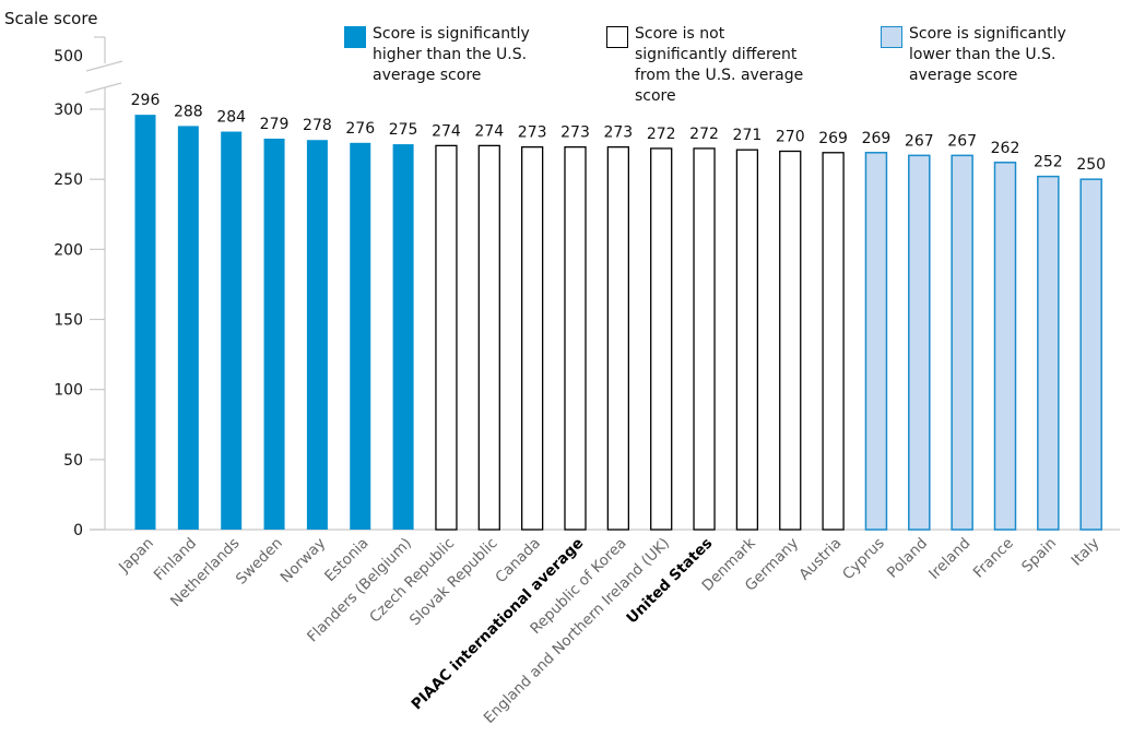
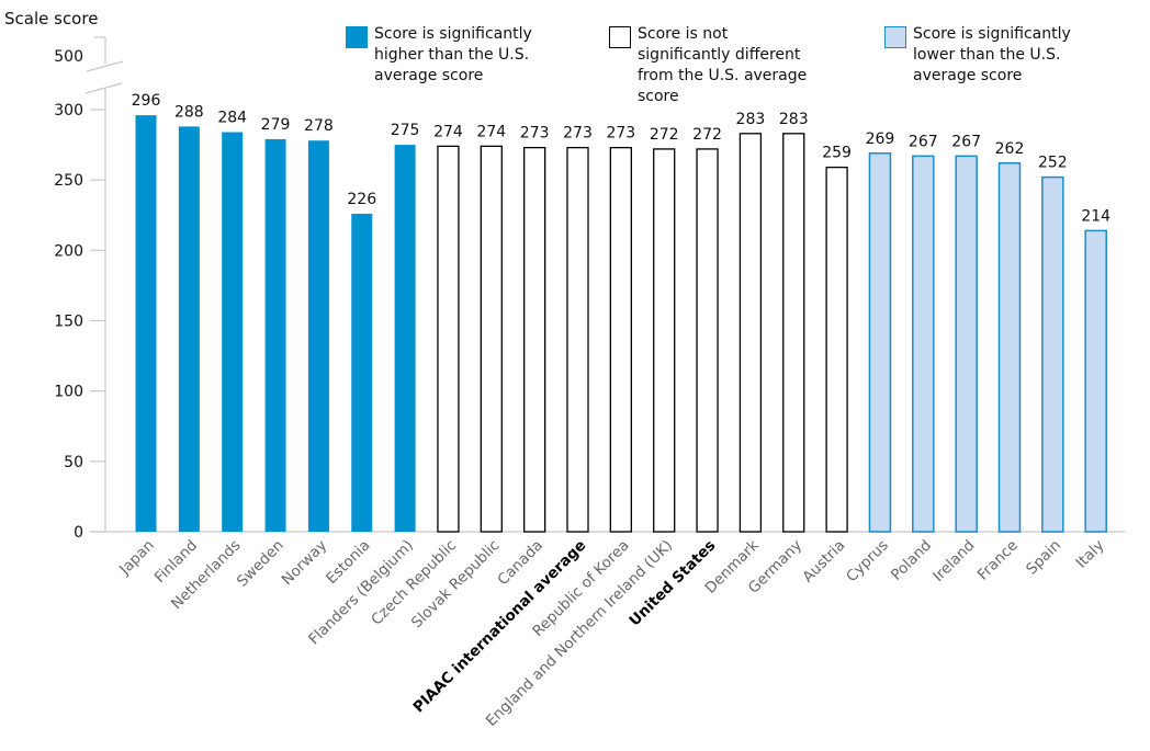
Estonia: 276 -> 226
Denmark: 271 -> 283
Germany: 270 -> 283
Austria: 269 -> 259
Italy: 250 -> 214
